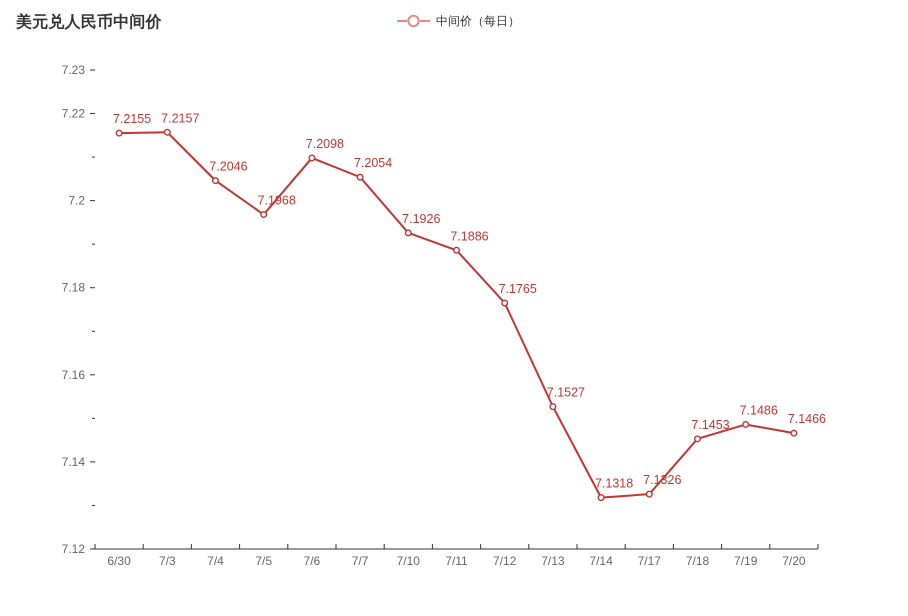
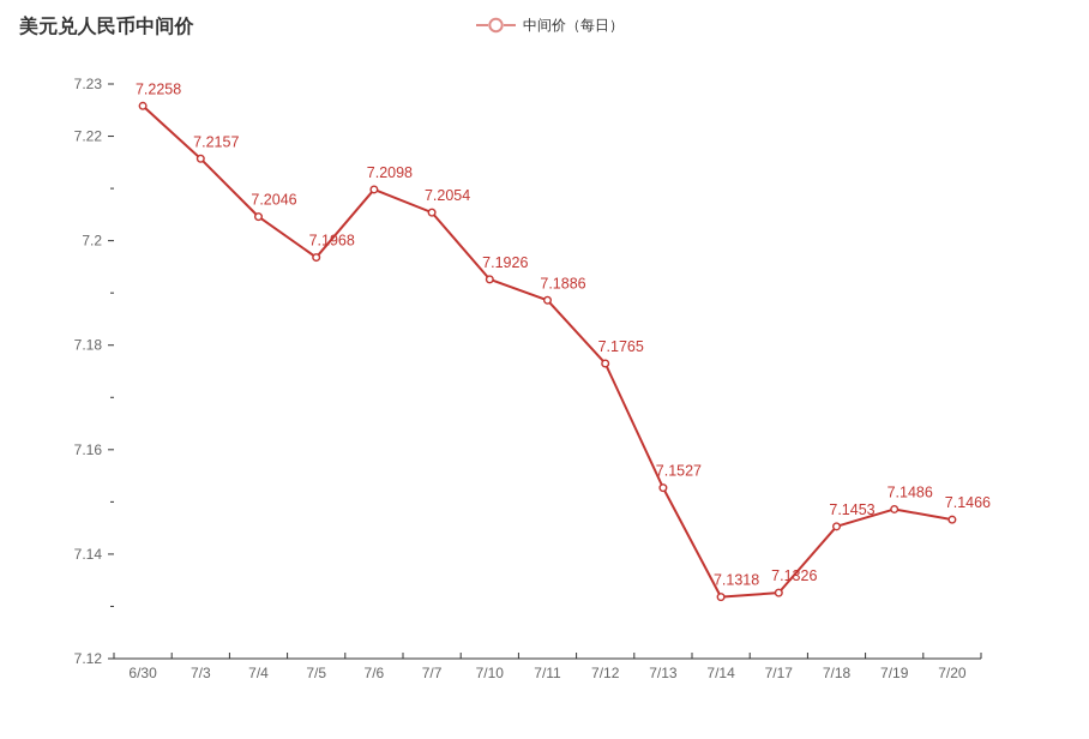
6/30: 7.2155 -> 7.2258
